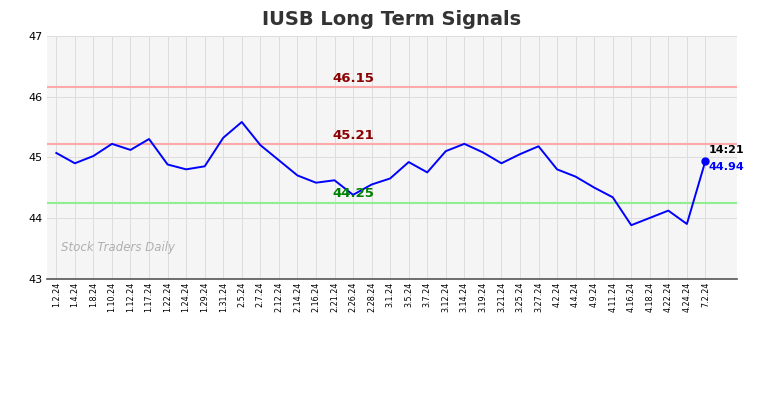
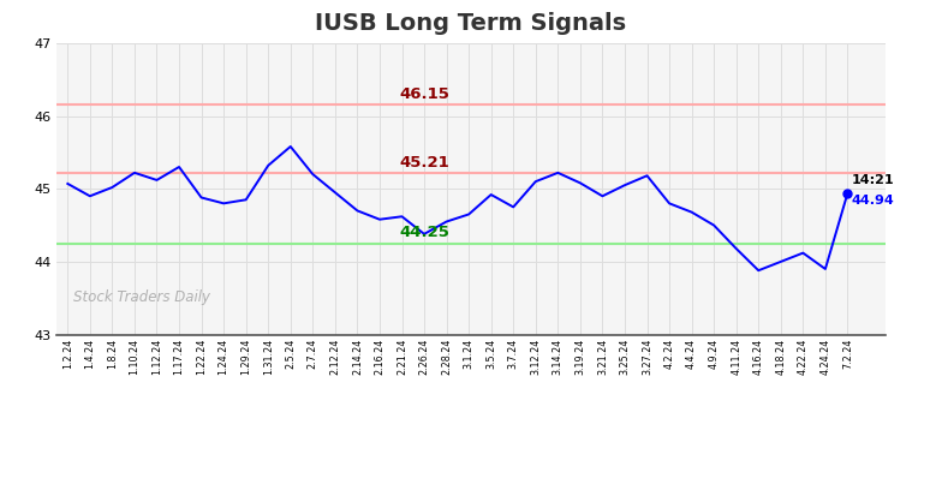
4.11.24: 44.34 -> 44.18
